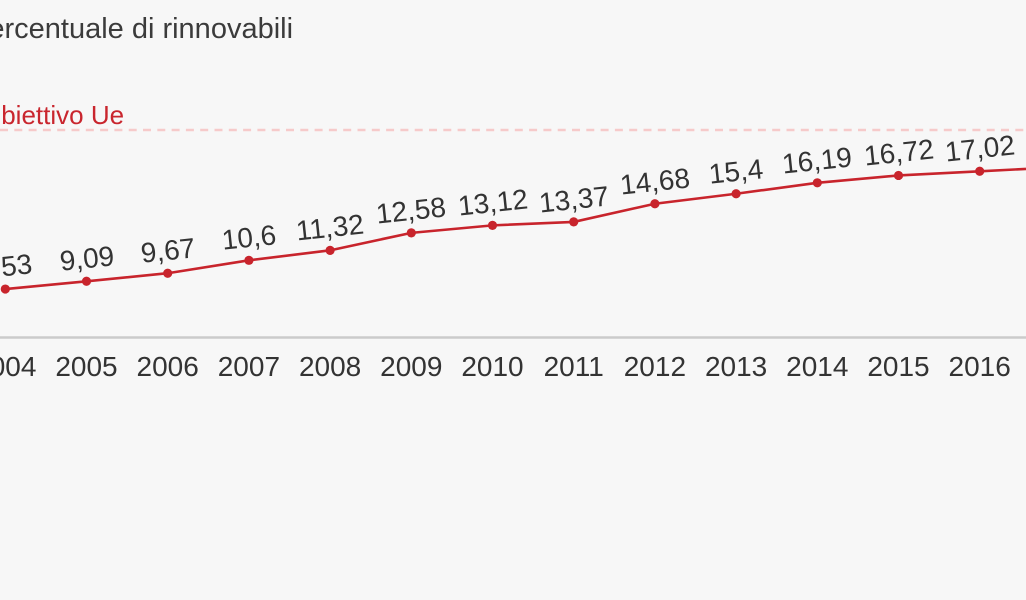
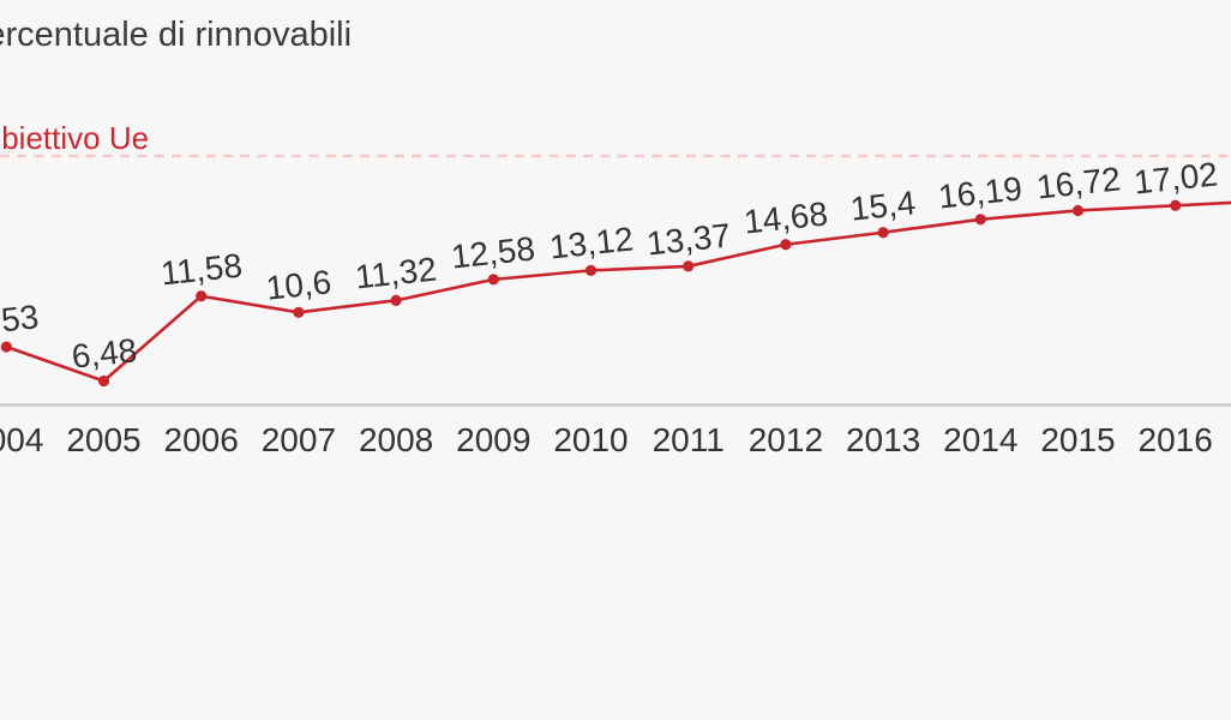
2005: 9,09 -> 6,48
2006: 9,67 -> 11,58
